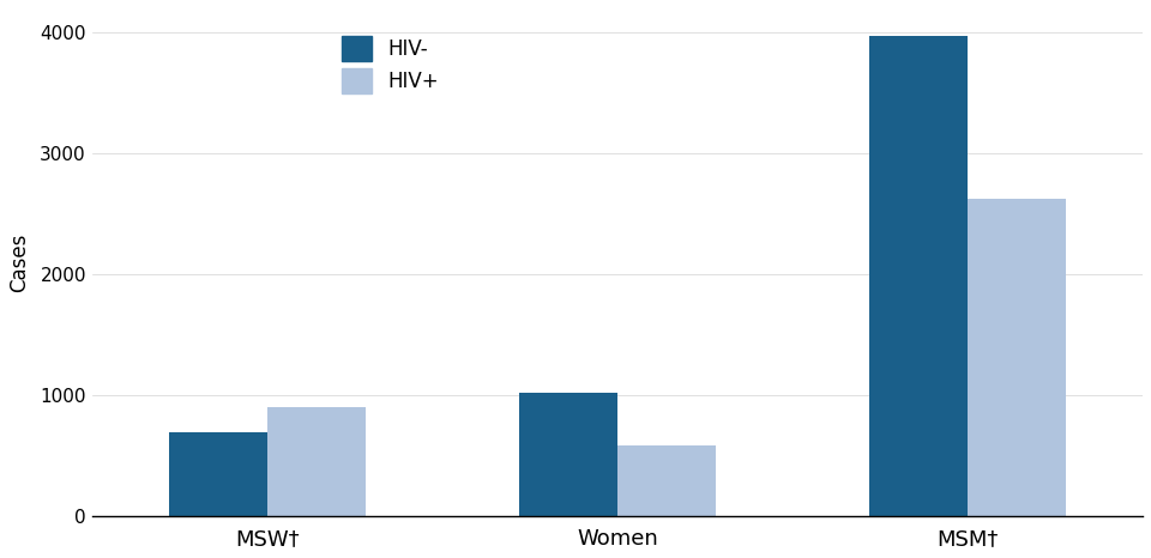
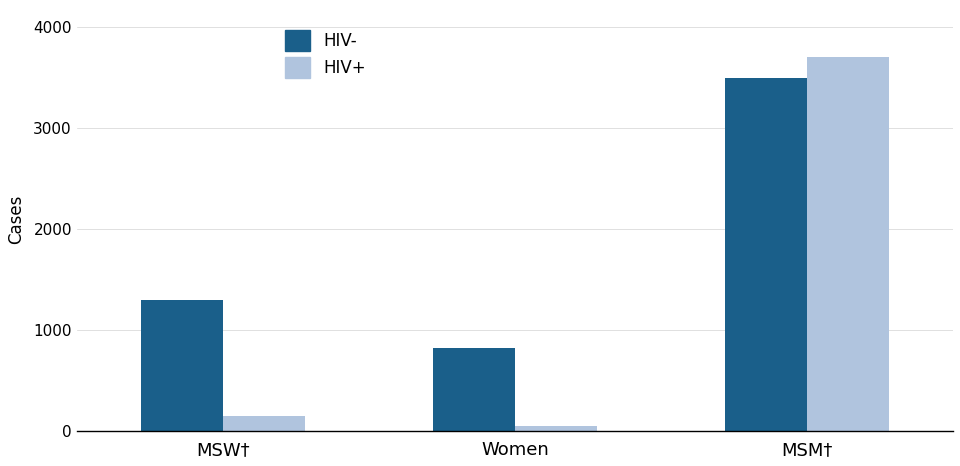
HIV-/MSW†: 700 -> 1300
HIV+/MSW†: 900 -> 150
HIV-/Women: 1020 -> 820
HIV+/Women: 590 -> 50
HIV-/MSM†: 3970 -> 3500
HIV+/MSM†: 2630 -> 3700
